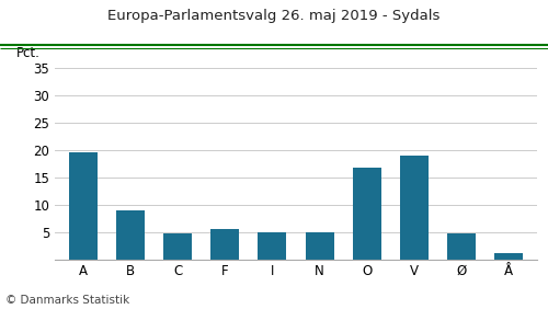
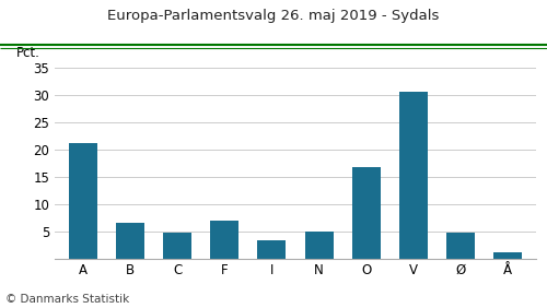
A: 19.5 -> 21.1
B: 9.0 -> 6.5
F: 5.5 -> 7.0
I: 5.0 -> 3.3
V: 19.0 -> 30.6
